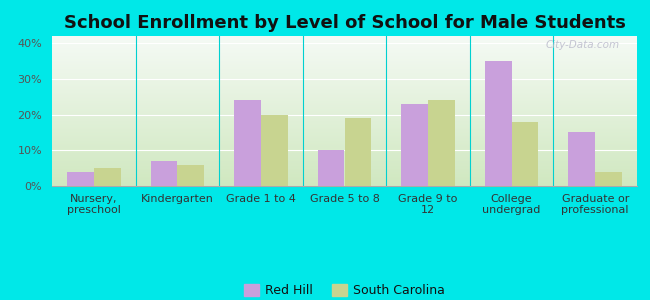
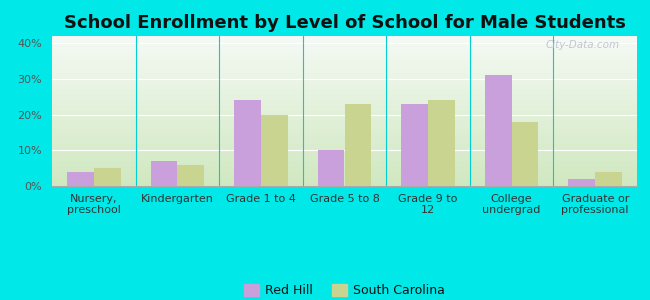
South Carolina/Grade 5 to 8: 19% -> 23%
Red Hill/College undergrad: 35% -> 31%
Red Hill/Graduate or professional: 15% -> 2%
